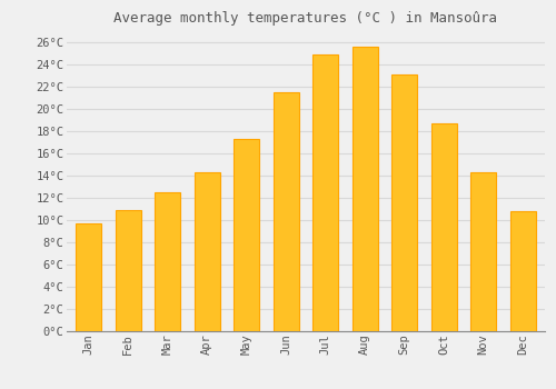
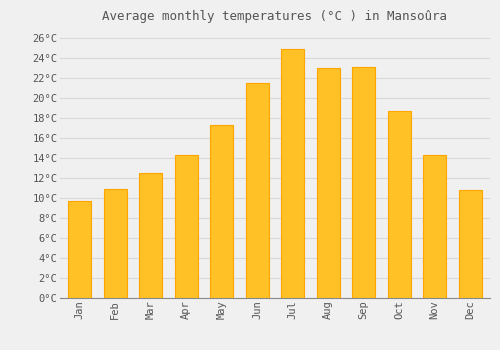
Aug: 25.6°C -> 23.0°C
